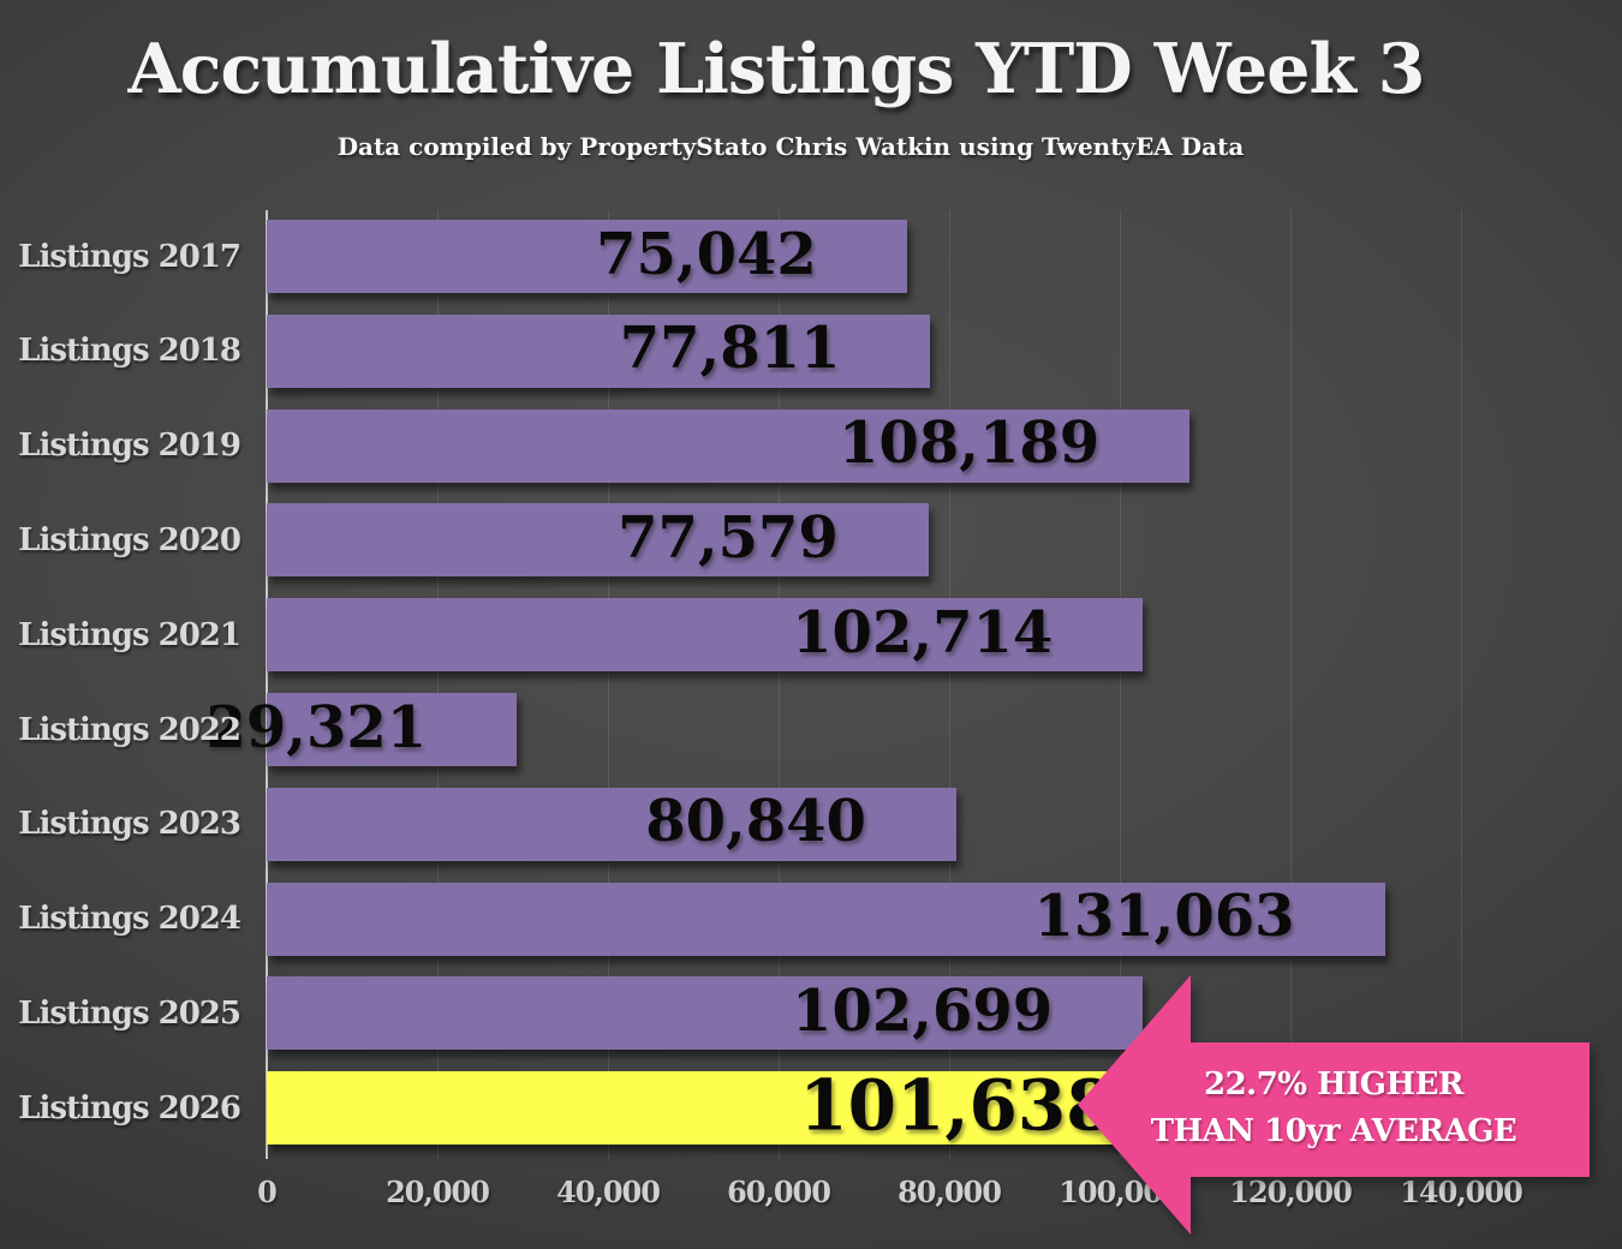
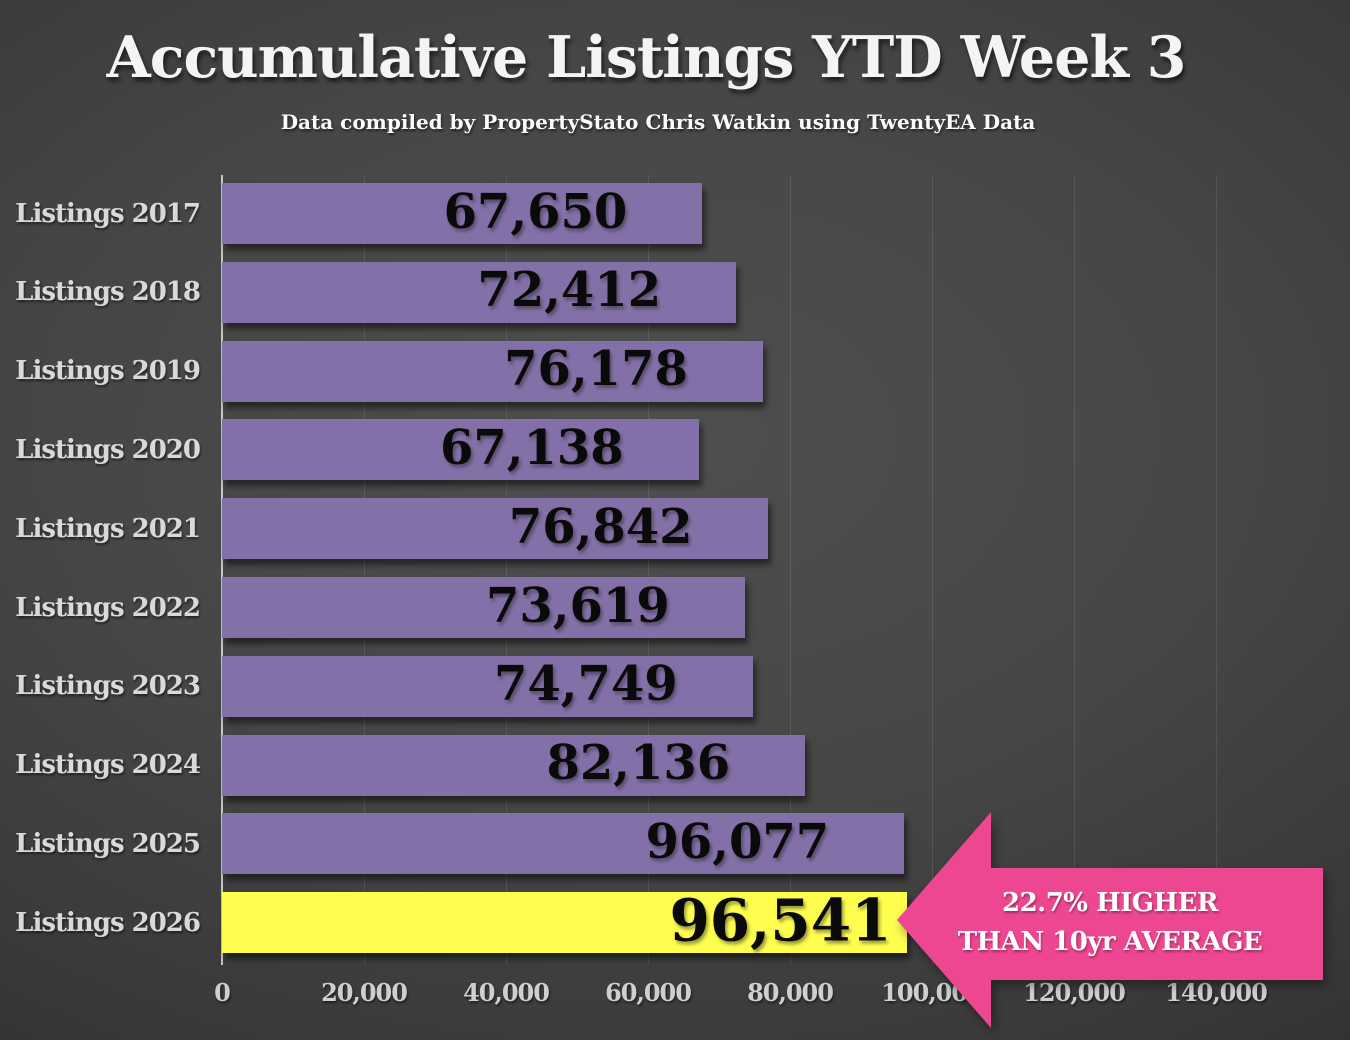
Listings 2017: 75,042 -> 67,650
Listings 2018: 77,811 -> 72,412
Listings 2019: 108,189 -> 76,178
Listings 2020: 77,579 -> 67,138
Listings 2021: 102,714 -> 76,842
Listings 2022: 29,321 -> 73,619
Listings 2023: 80,840 -> 74,749
Listings 2024: 131,063 -> 82,136
Listings 2025: 102,699 -> 96,077
Listings 2026: 101,638 -> 96,541
